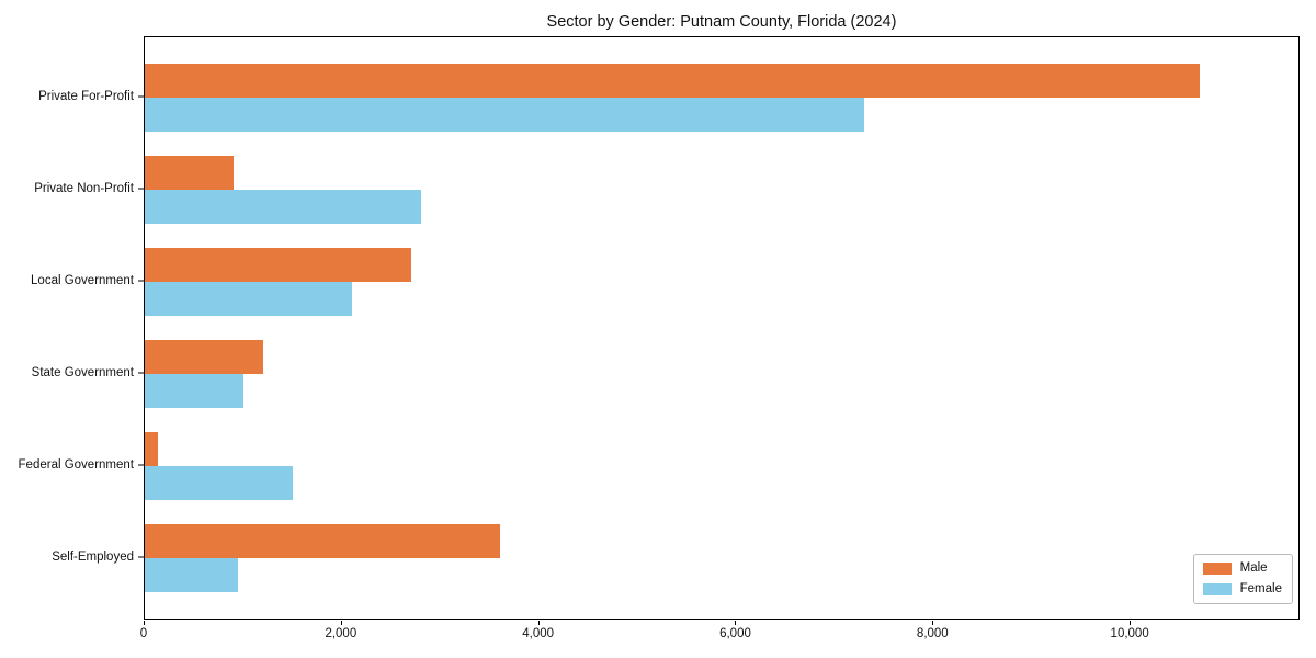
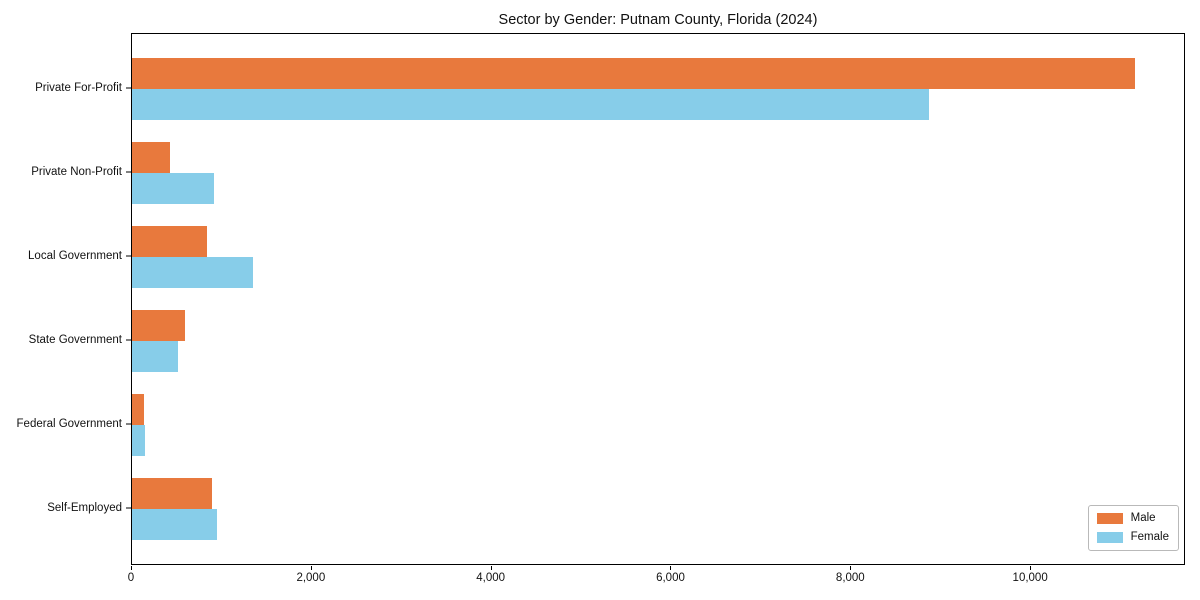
Male/Private For-Profit: 10700 -> 11200
Female/Private For-Profit: 7300 -> 8900
Male/Private Non-Profit: 900 -> 400
Female/Private Non-Profit: 2800 -> 900
Male/Local Government: 2700 -> 800
Female/Local Government: 2100 -> 1400
Male/State Government: 1200 -> 600
Female/State Government: 1000 -> 500
Female/Federal Government: 1500 -> 200
Male/Self-Employed: 3600 -> 900
